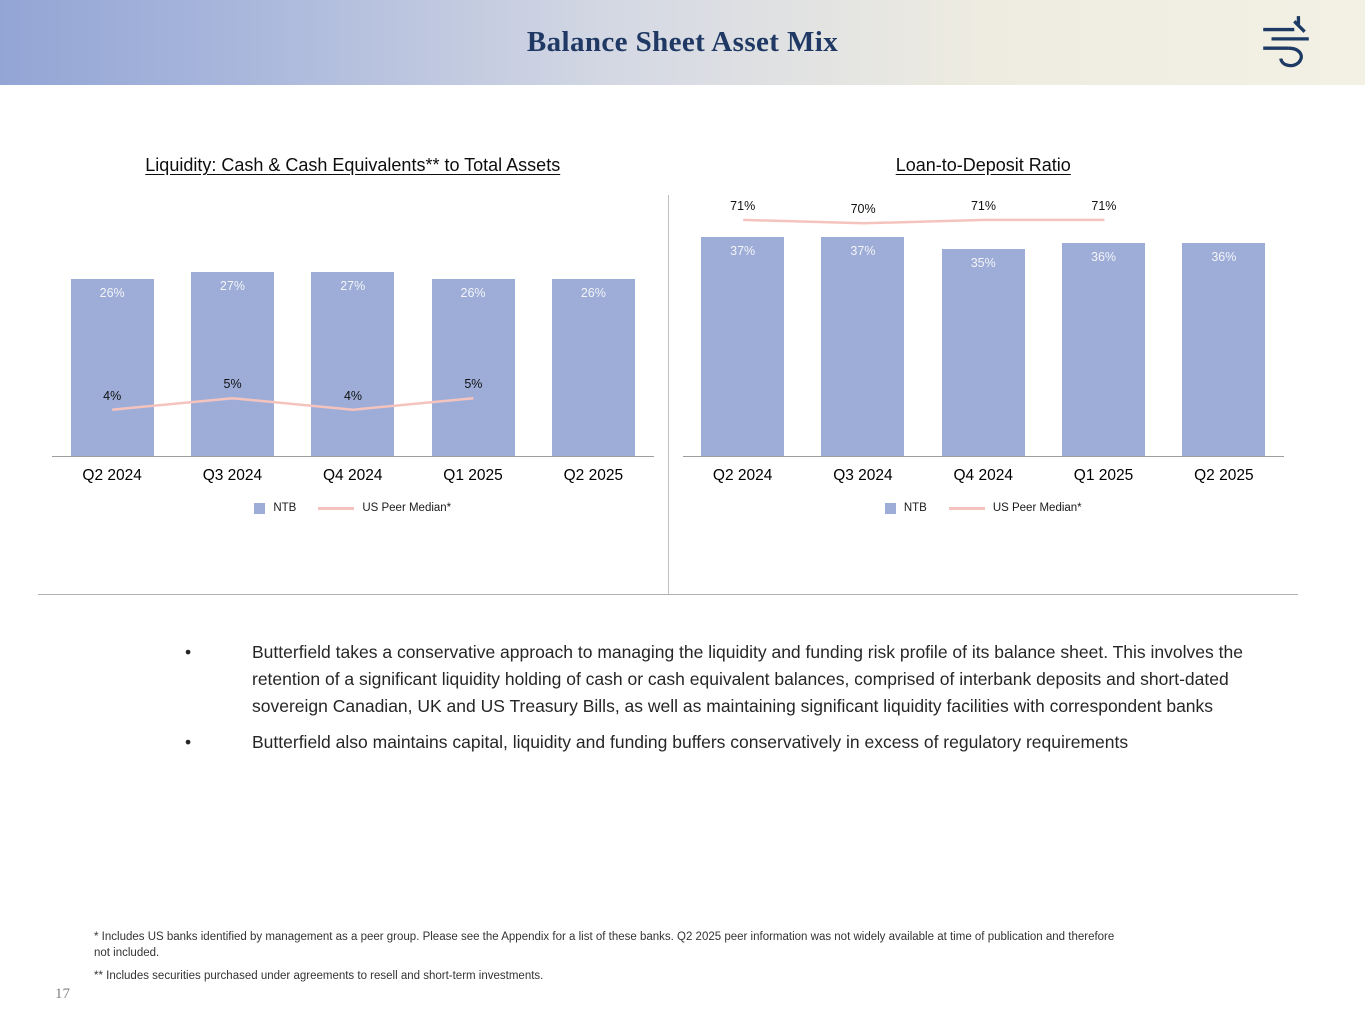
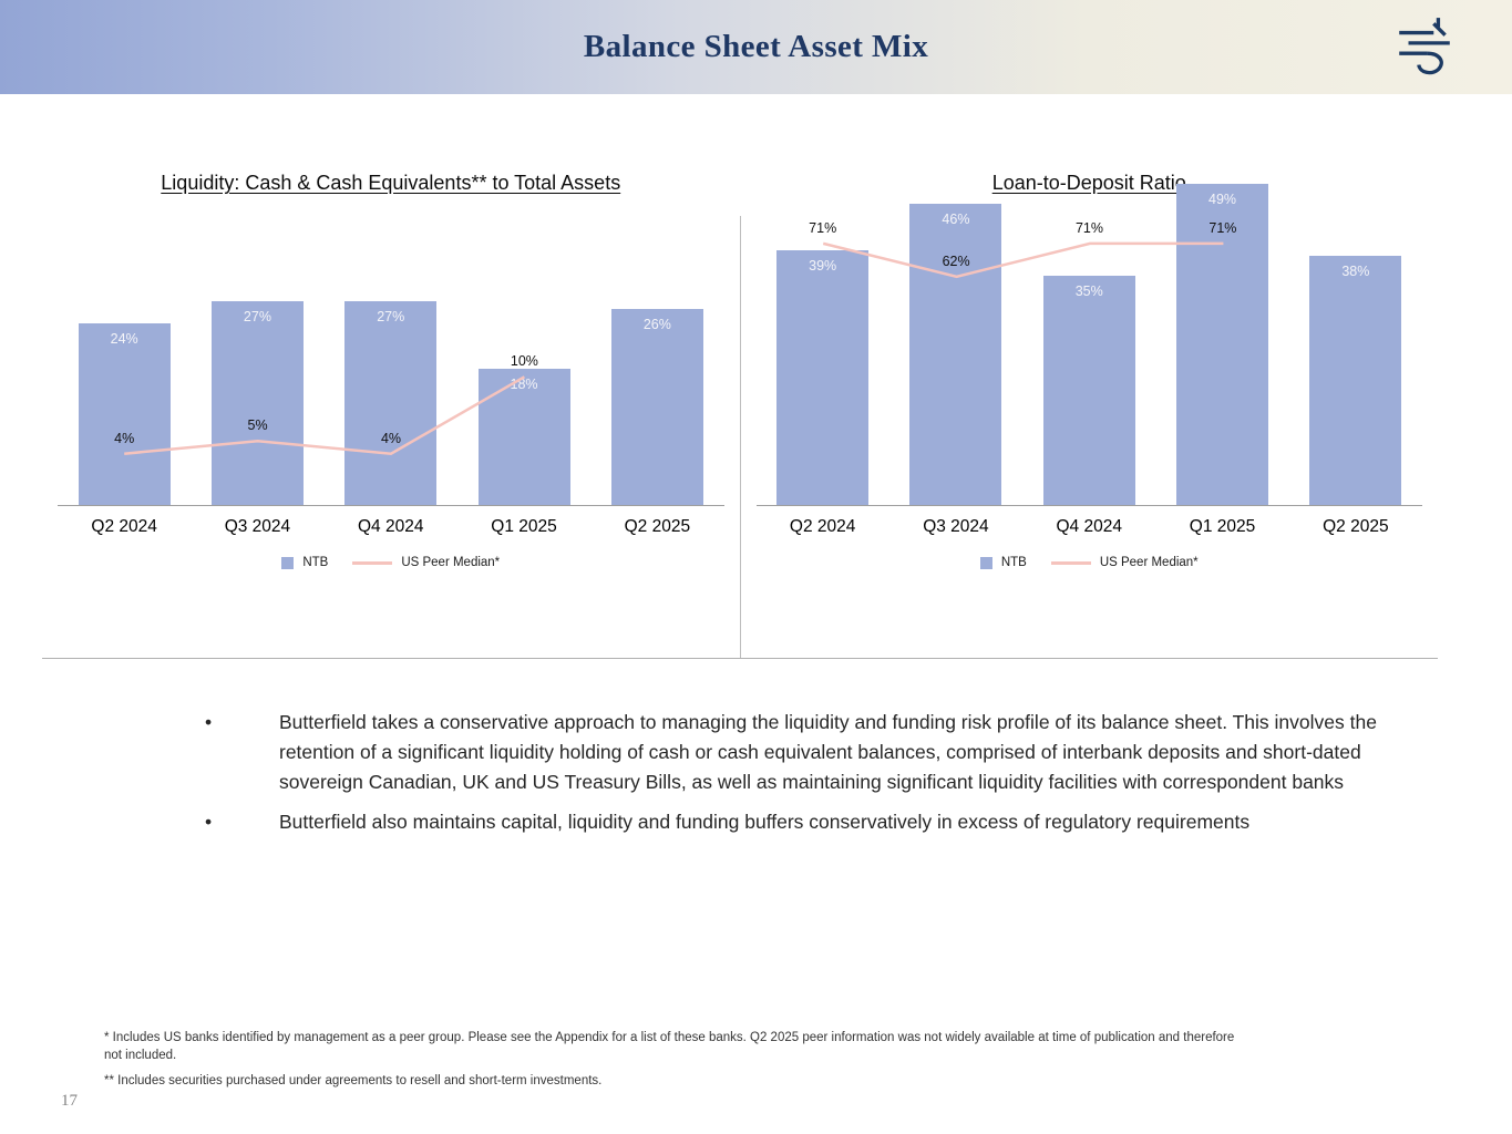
Liquidity: Cash & Cash Equivalents** to Total Assets/NTB/Q2 2024: 26% -> 24%
Liquidity: Cash & Cash Equivalents** to Total Assets/NTB/Q1 2025: 26% -> 18%
Liquidity: Cash & Cash Equivalents** to Total Assets/US Peer Median*/Q1 2025: 5% -> 10%
Loan-to-Deposit Ratio/NTB/Q2 2024: 37% -> 39%
Loan-to-Deposit Ratio/NTB/Q3 2024: 37% -> 46%
Loan-to-Deposit Ratio/US Peer Median*/Q3 2024: 70% -> 62%
Loan-to-Deposit Ratio/NTB/Q1 2025: 36% -> 49%
Loan-to-Deposit Ratio/NTB/Q2 2025: 36% -> 38%
